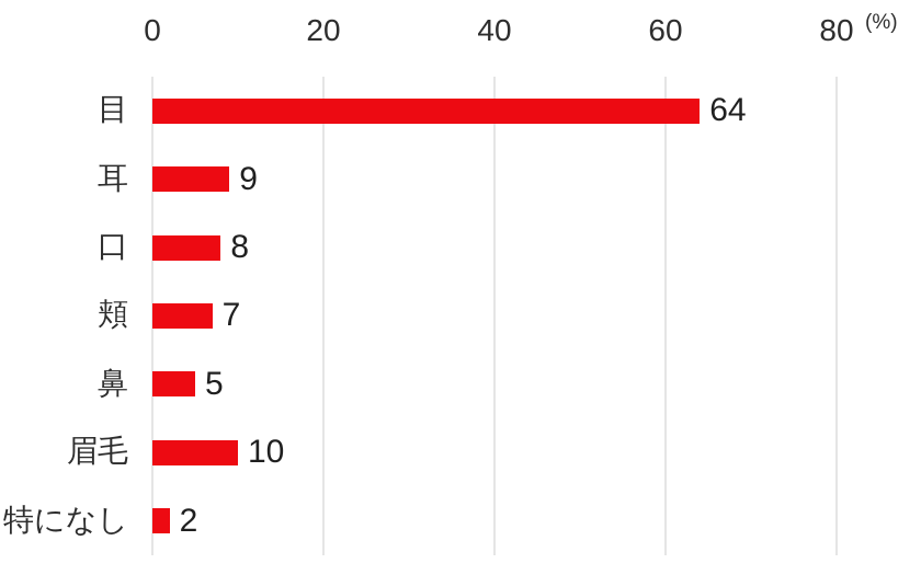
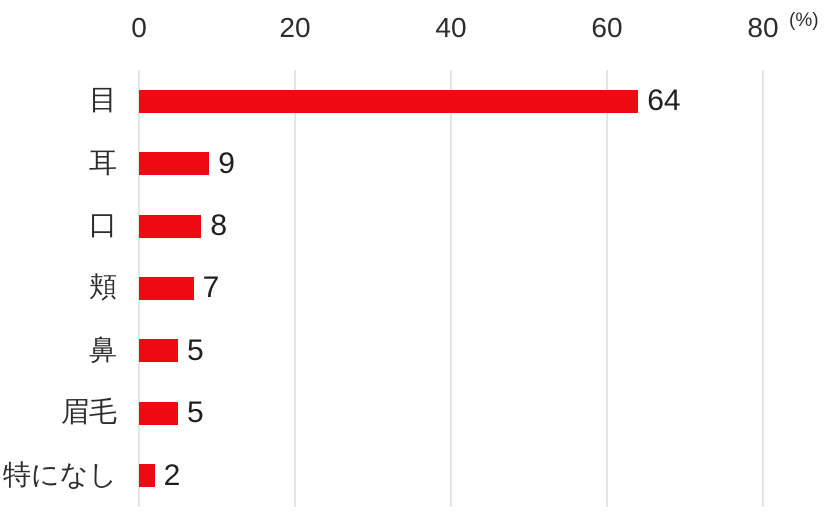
眉毛: 10 -> 5
